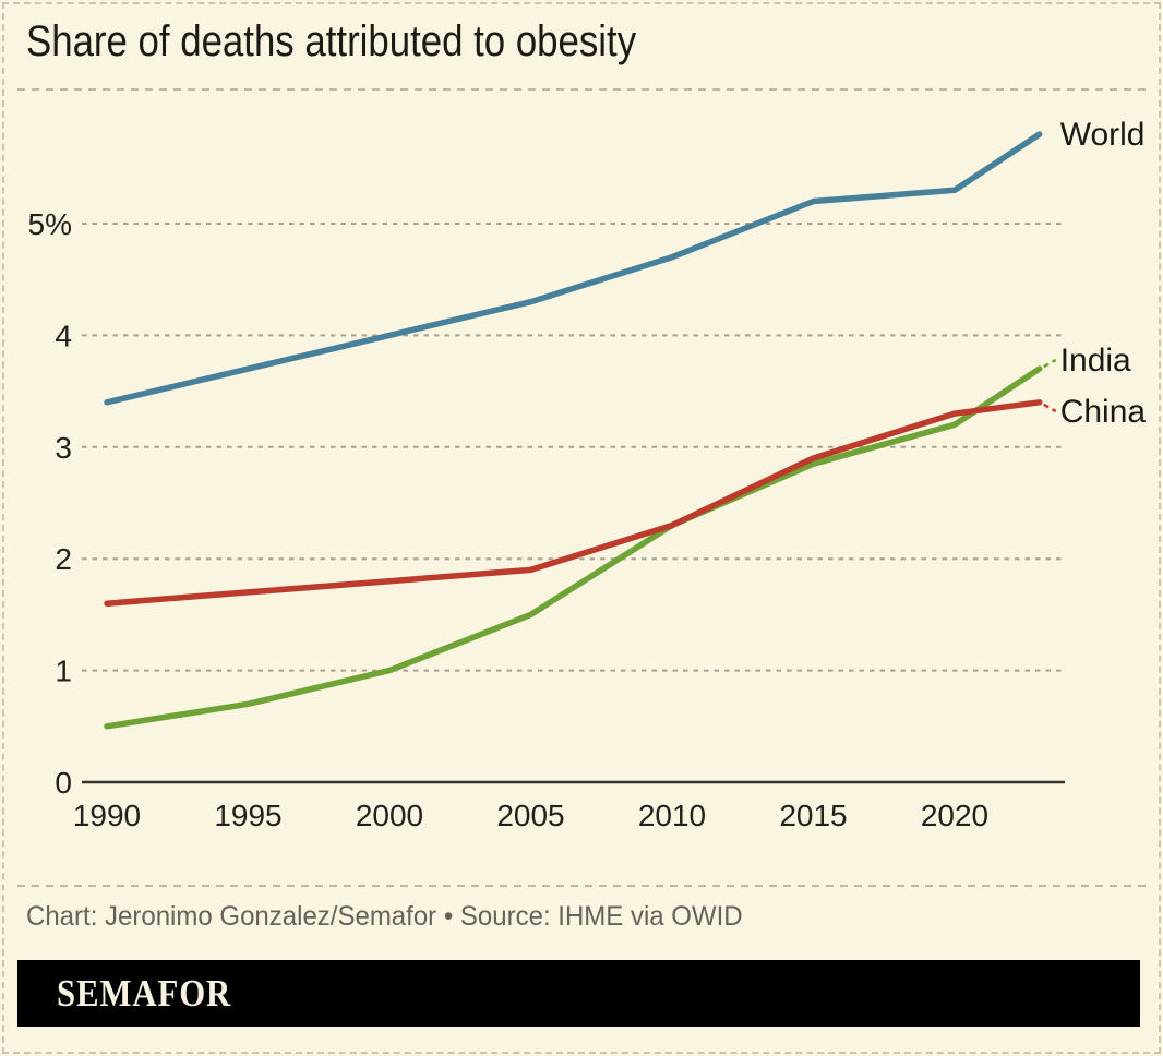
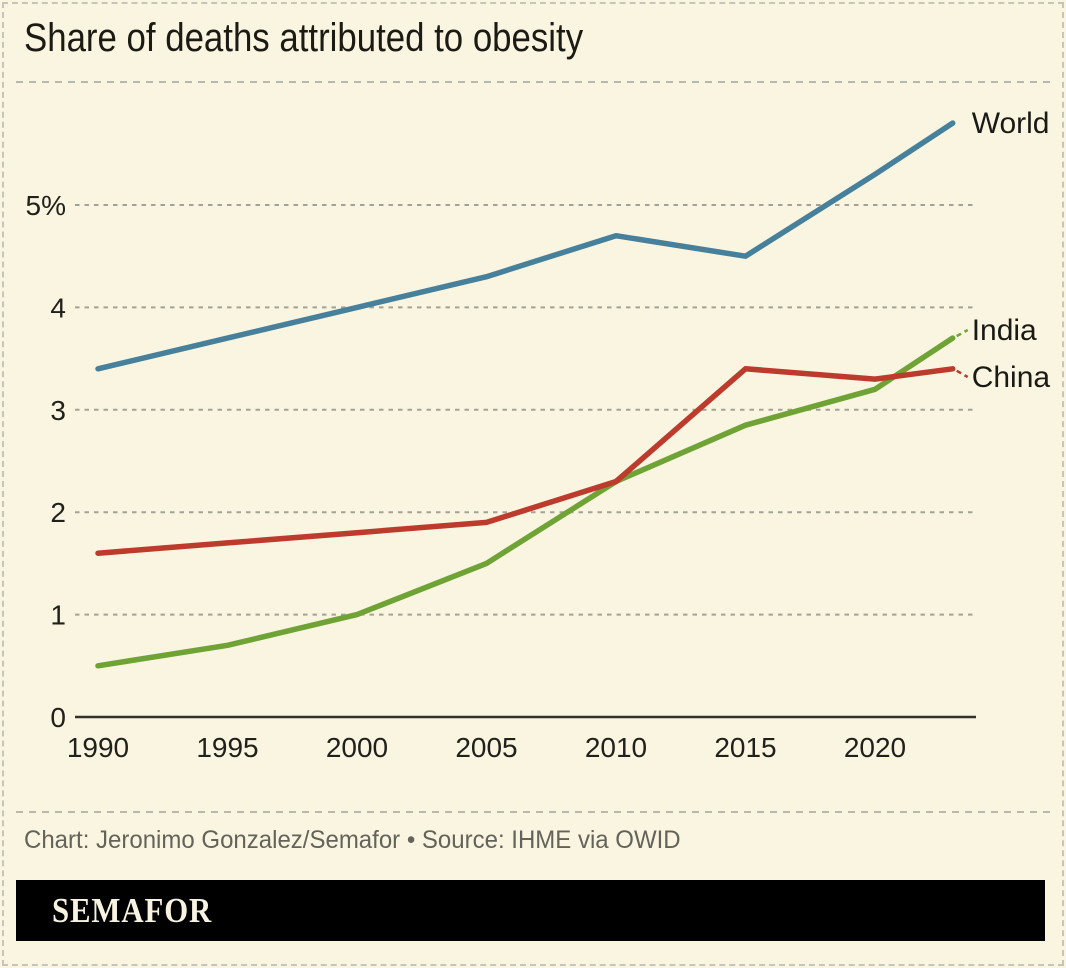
World/2015: 5.2% -> 4.5%
China/2015: 2.9% -> 3.4%
